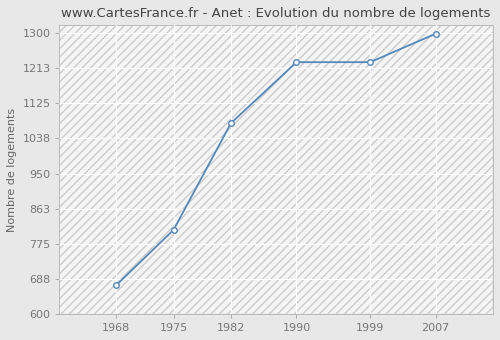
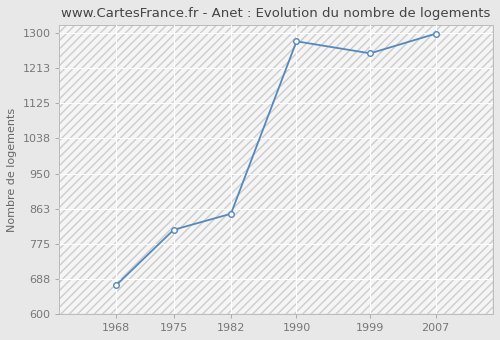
1982: 1076 -> 850
1990: 1228 -> 1280
1999: 1228 -> 1250
